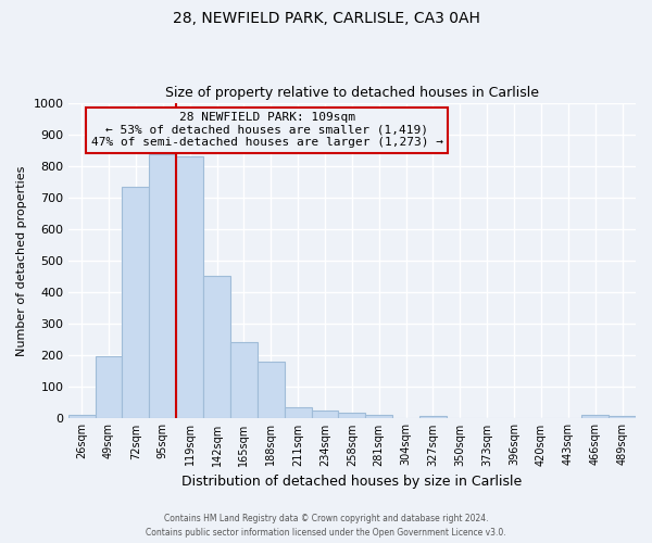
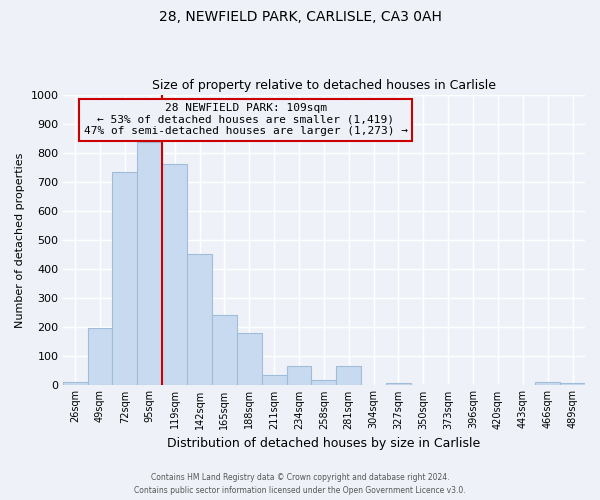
119sqm: 830 -> 760
234sqm: 25 -> 65
281sqm: 10 -> 65
